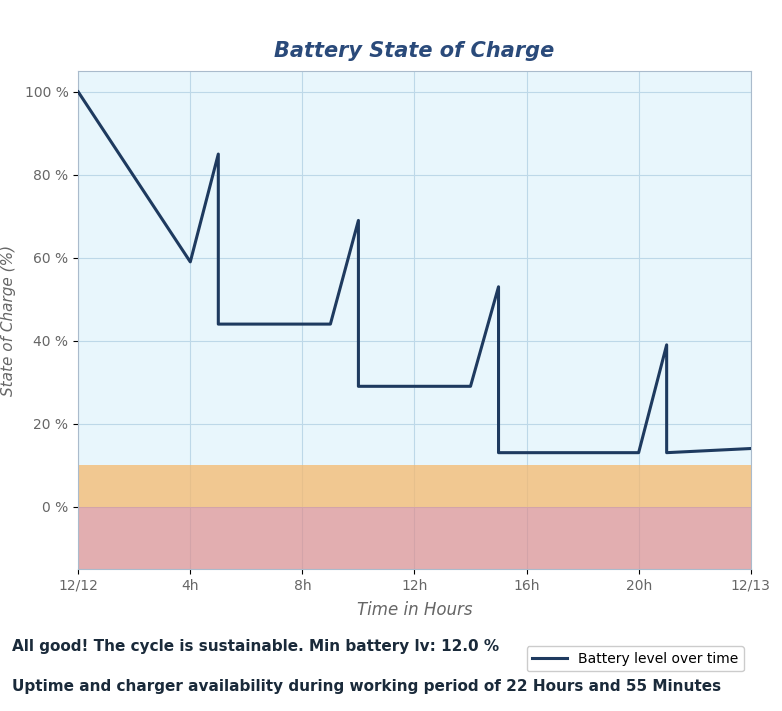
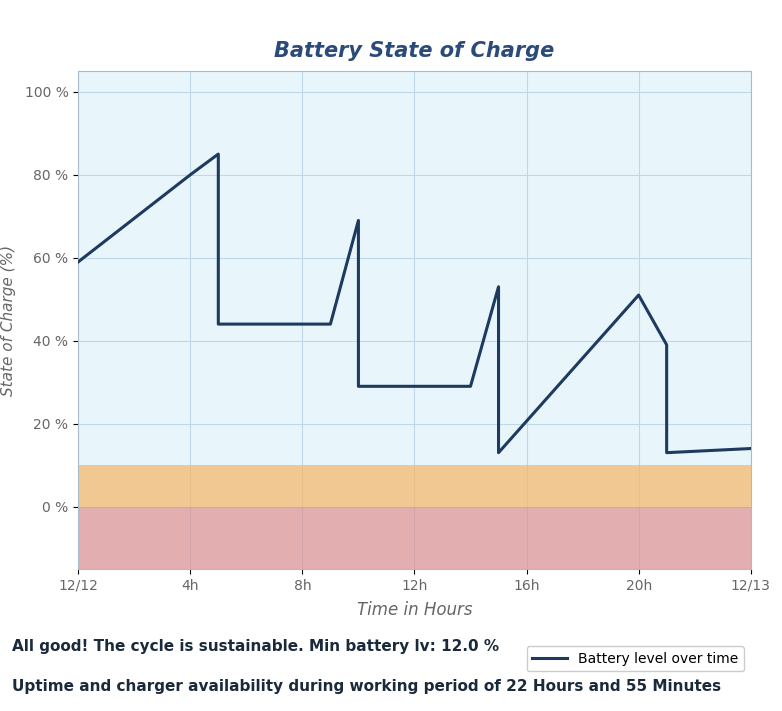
12/12: 100 % -> 59 %
4h: 59 % -> 80 %
20h: 13 % -> 51 %
